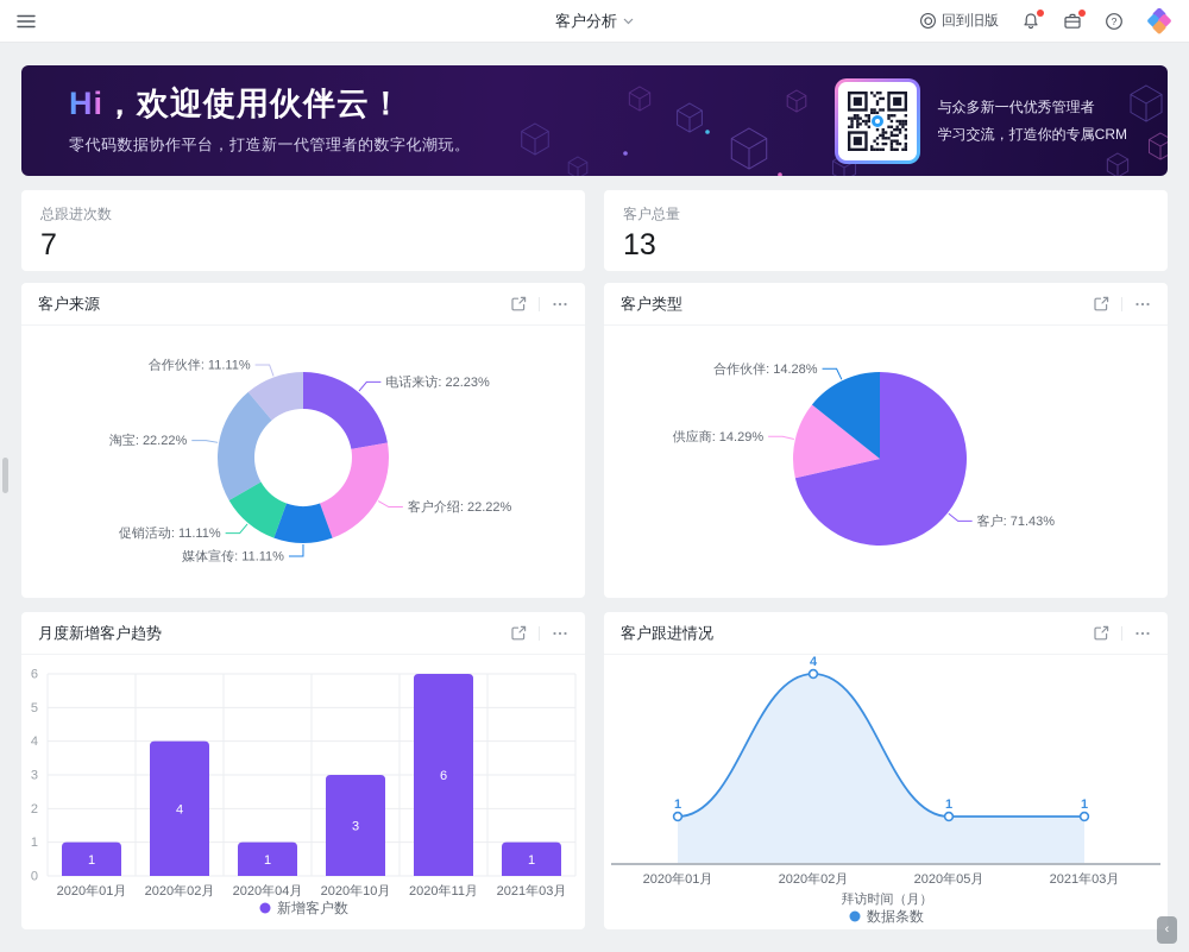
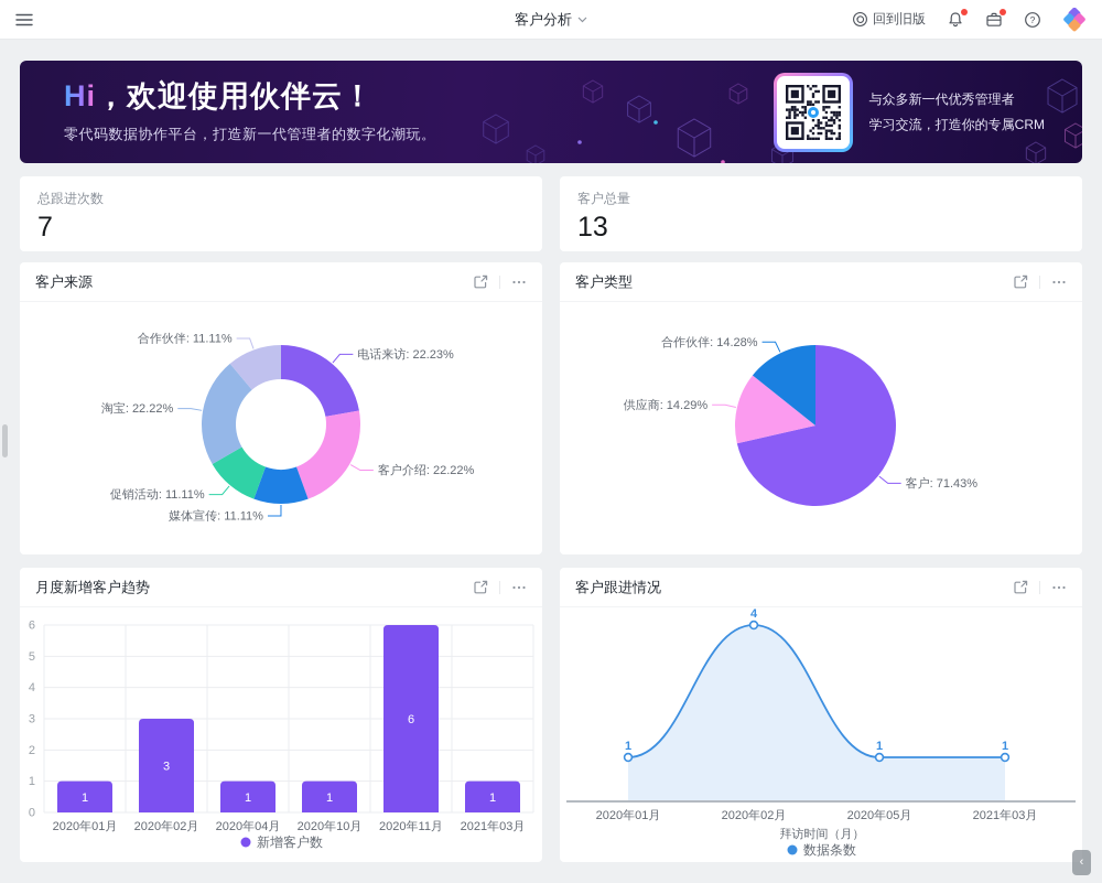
月度新增客户趋势/2020年02月: 4 -> 3
月度新增客户趋势/2020年10月: 3 -> 1
